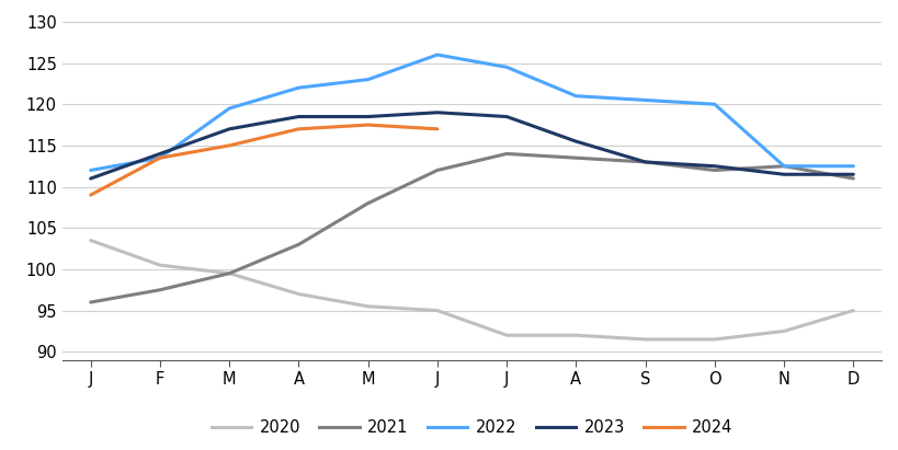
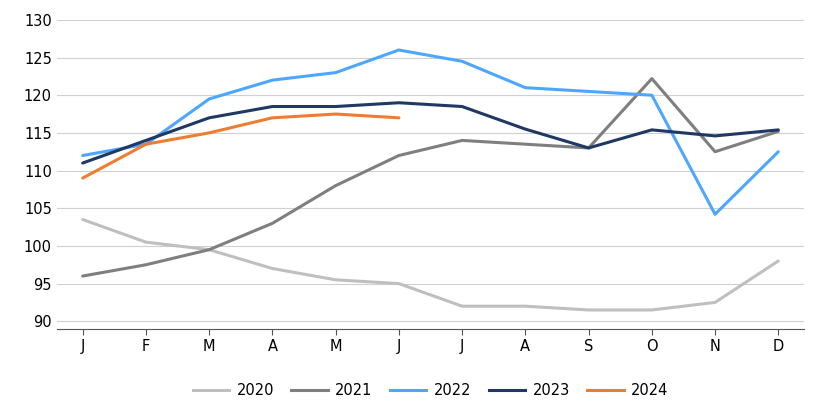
2021/O: 112.0 -> 122.2
2023/O: 112.5 -> 115.4
2022/N: 112.5 -> 104.2
2023/N: 111.5 -> 114.6
2020/D: 95.0 -> 98.0
2021/D: 111.0 -> 115.2
2023/D: 111.5 -> 115.4
